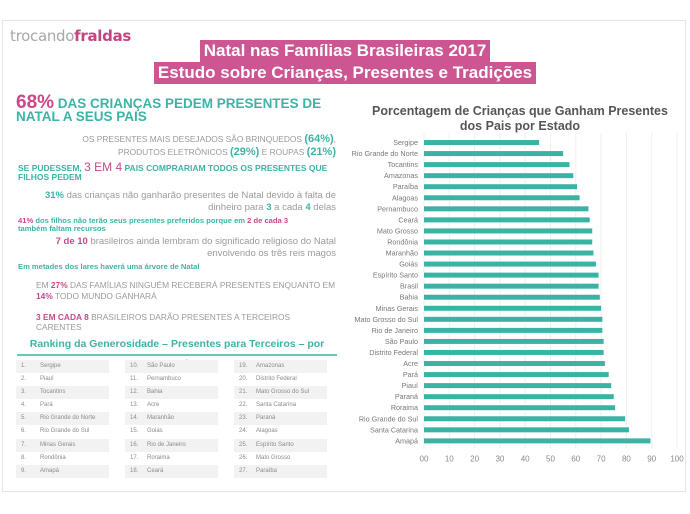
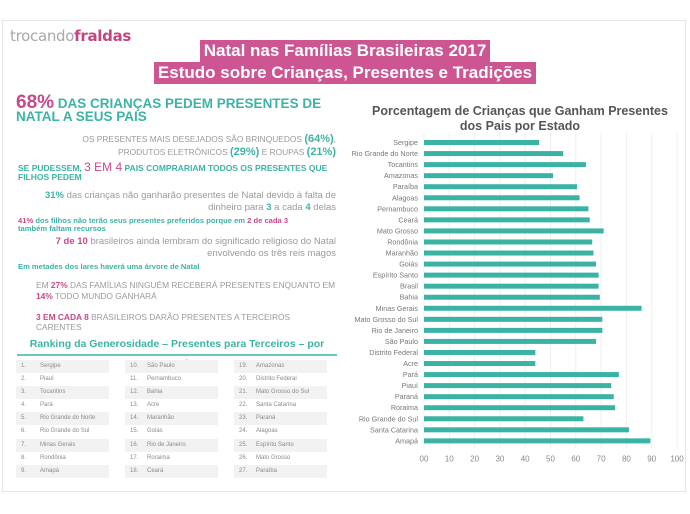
Tocantins: 58 -> 64
Amazonas: 59 -> 51
Mato Grosso: 66 -> 71
Minas Gerais: 70 -> 86
São Paulo: 71 -> 68
Distrito Federal: 71 -> 44
Acre: 72 -> 44
Pará: 73 -> 77
Rio Grande do Sul: 80 -> 63
